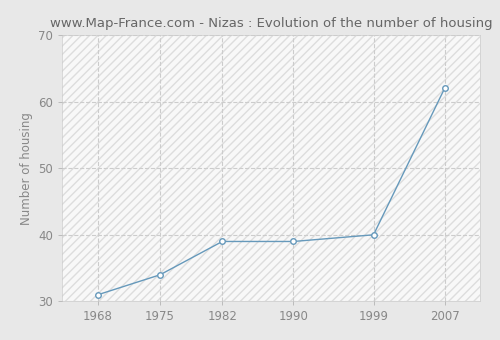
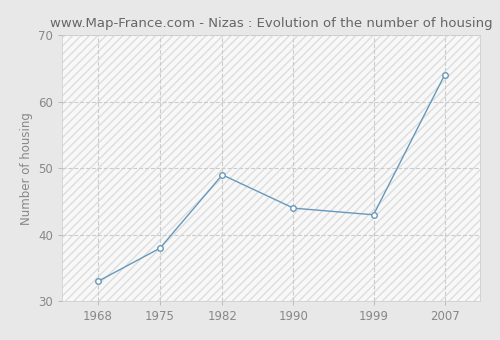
1968: 31 -> 33
1975: 34 -> 38
1982: 39 -> 49
1990: 39 -> 44
1999: 40 -> 43
2007: 62 -> 64
